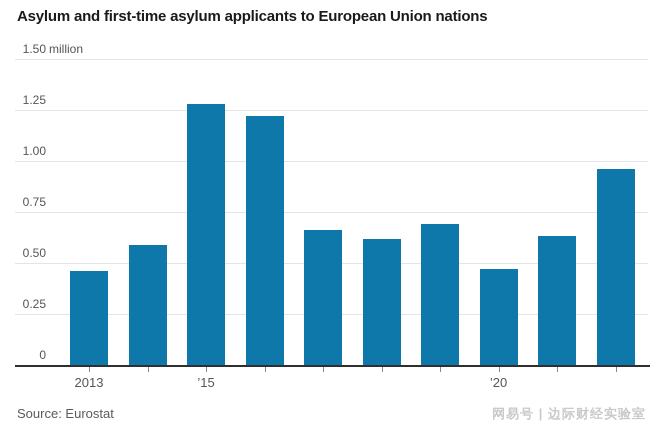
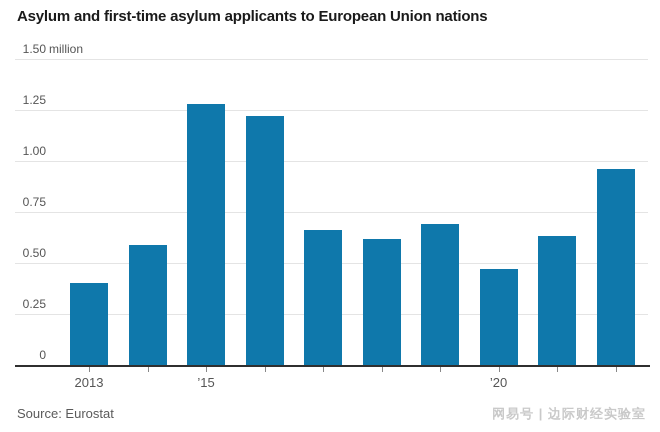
2013: 0.46 -> 0.40
